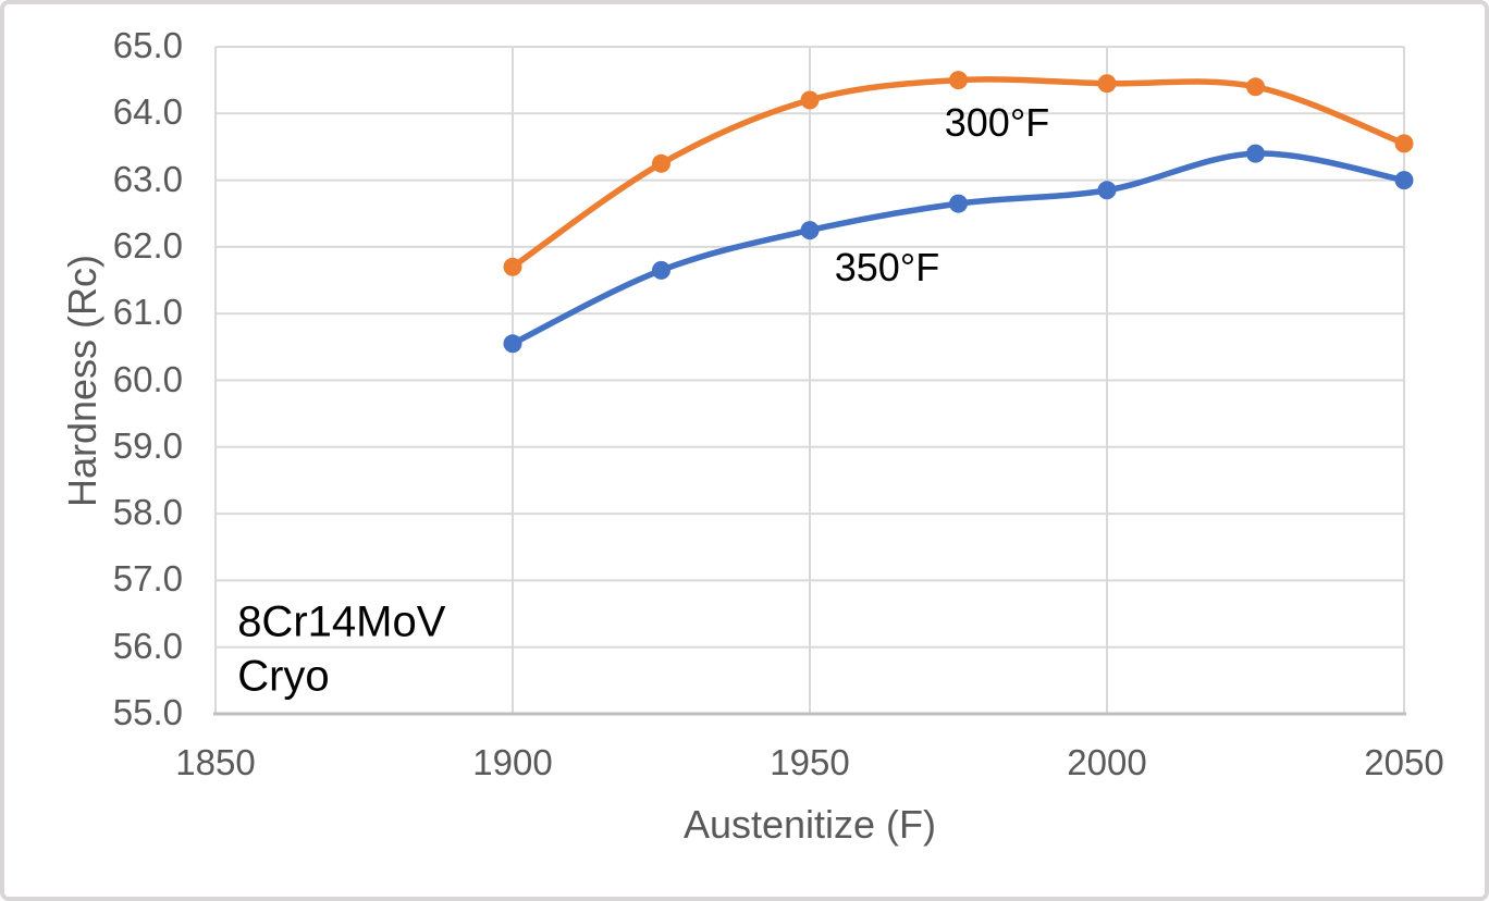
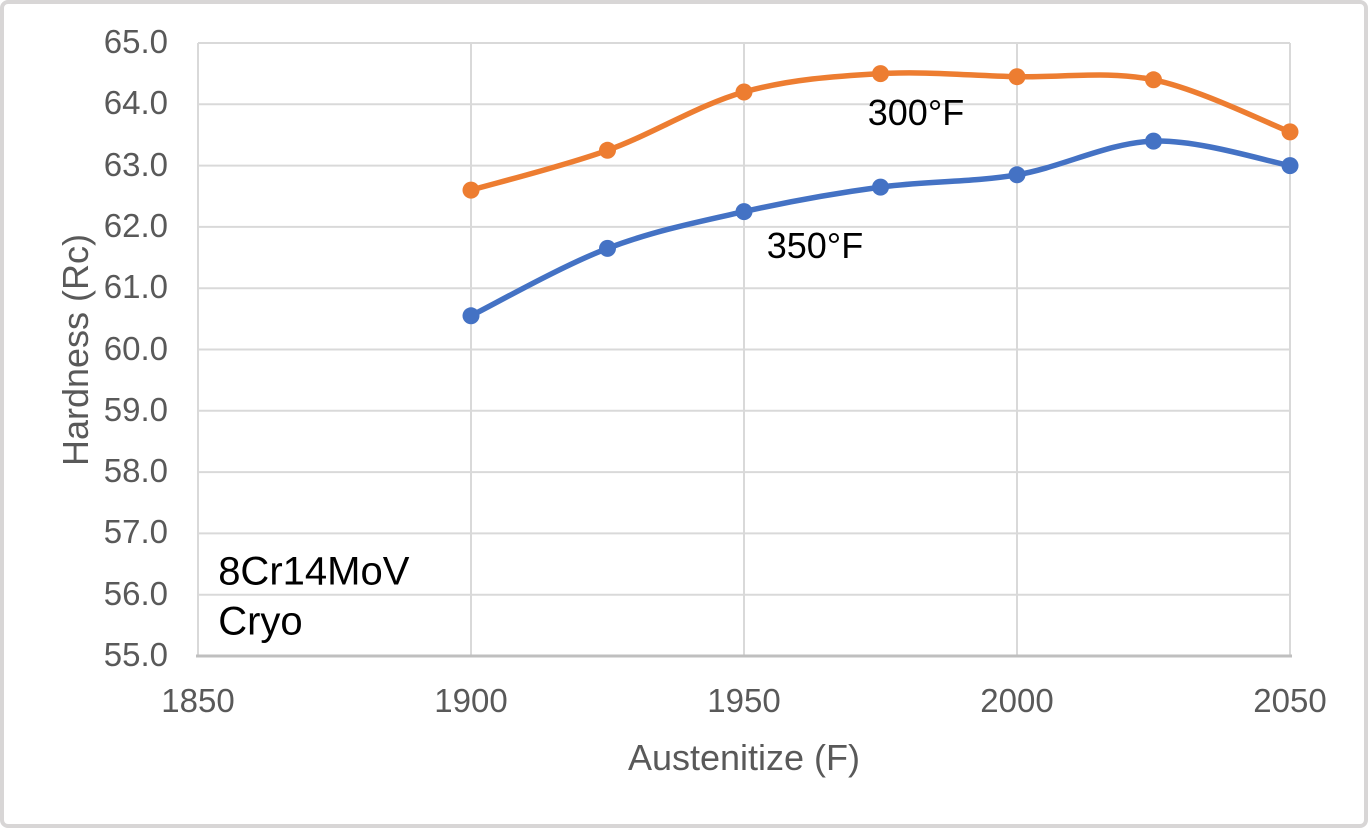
300°F/1900: 61.7 -> 62.6
